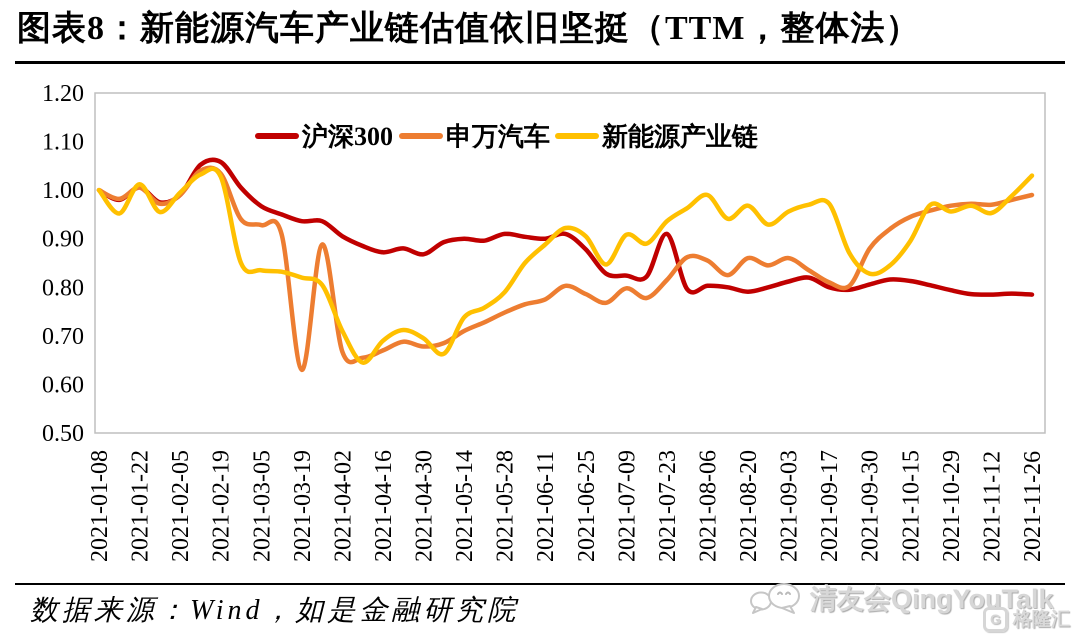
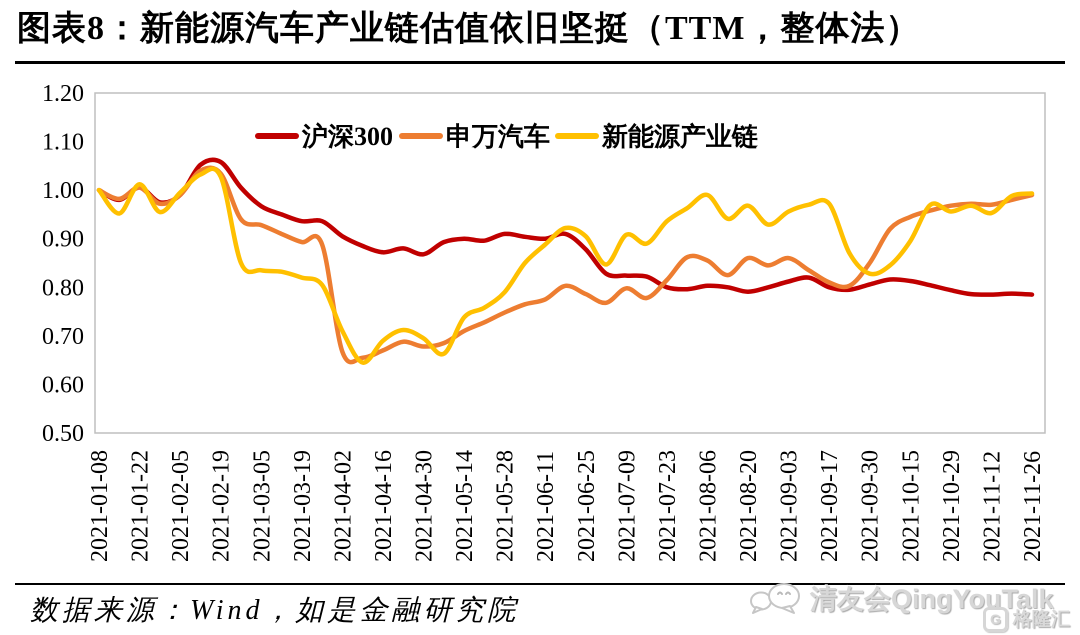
申万汽车/2021-03-19: 0.63 -> 0.89
沪深300/2021-07-23: 0.91 -> 0.80
申万汽车/2021-09-30: 0.88 -> 0.85
新能源产业链/2021-11-26: 1.03 -> 0.99
